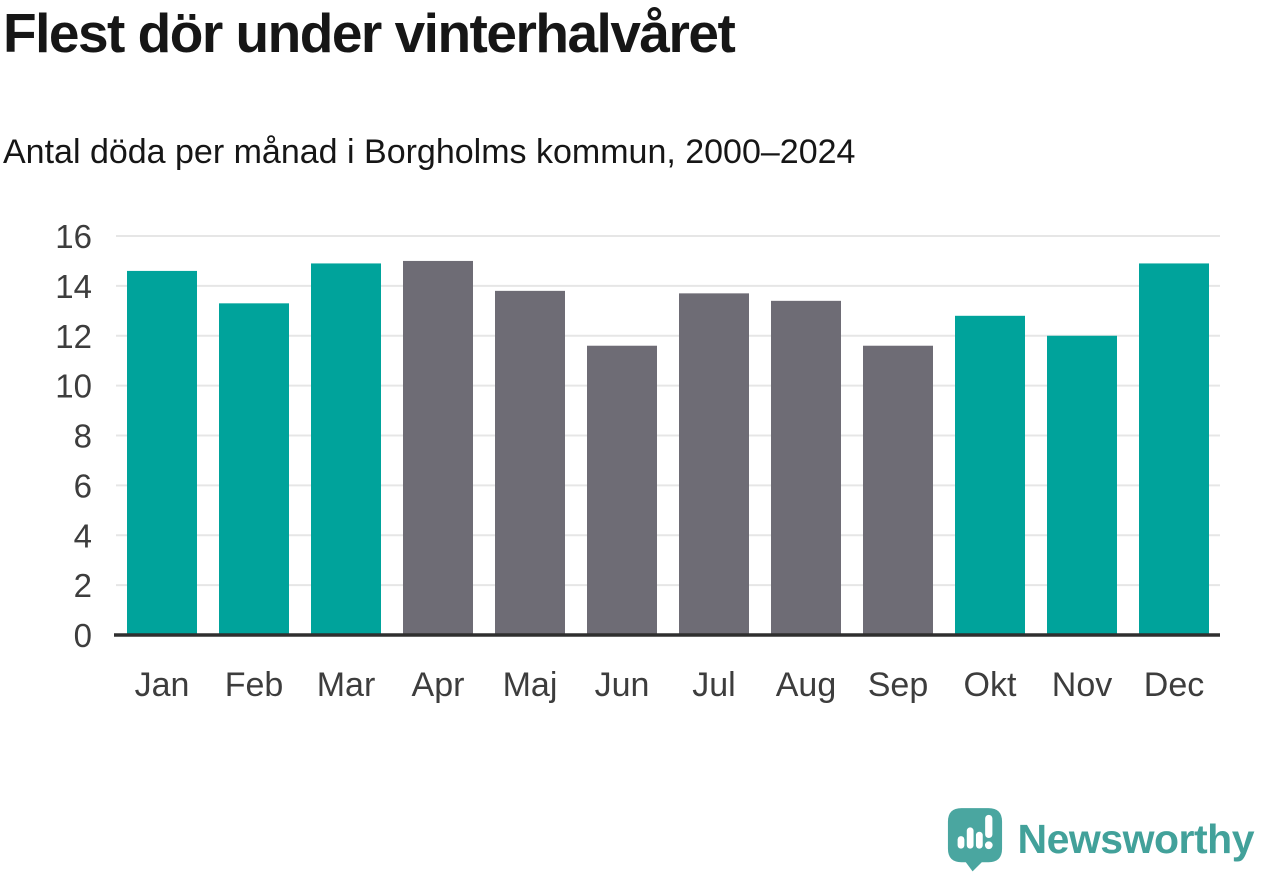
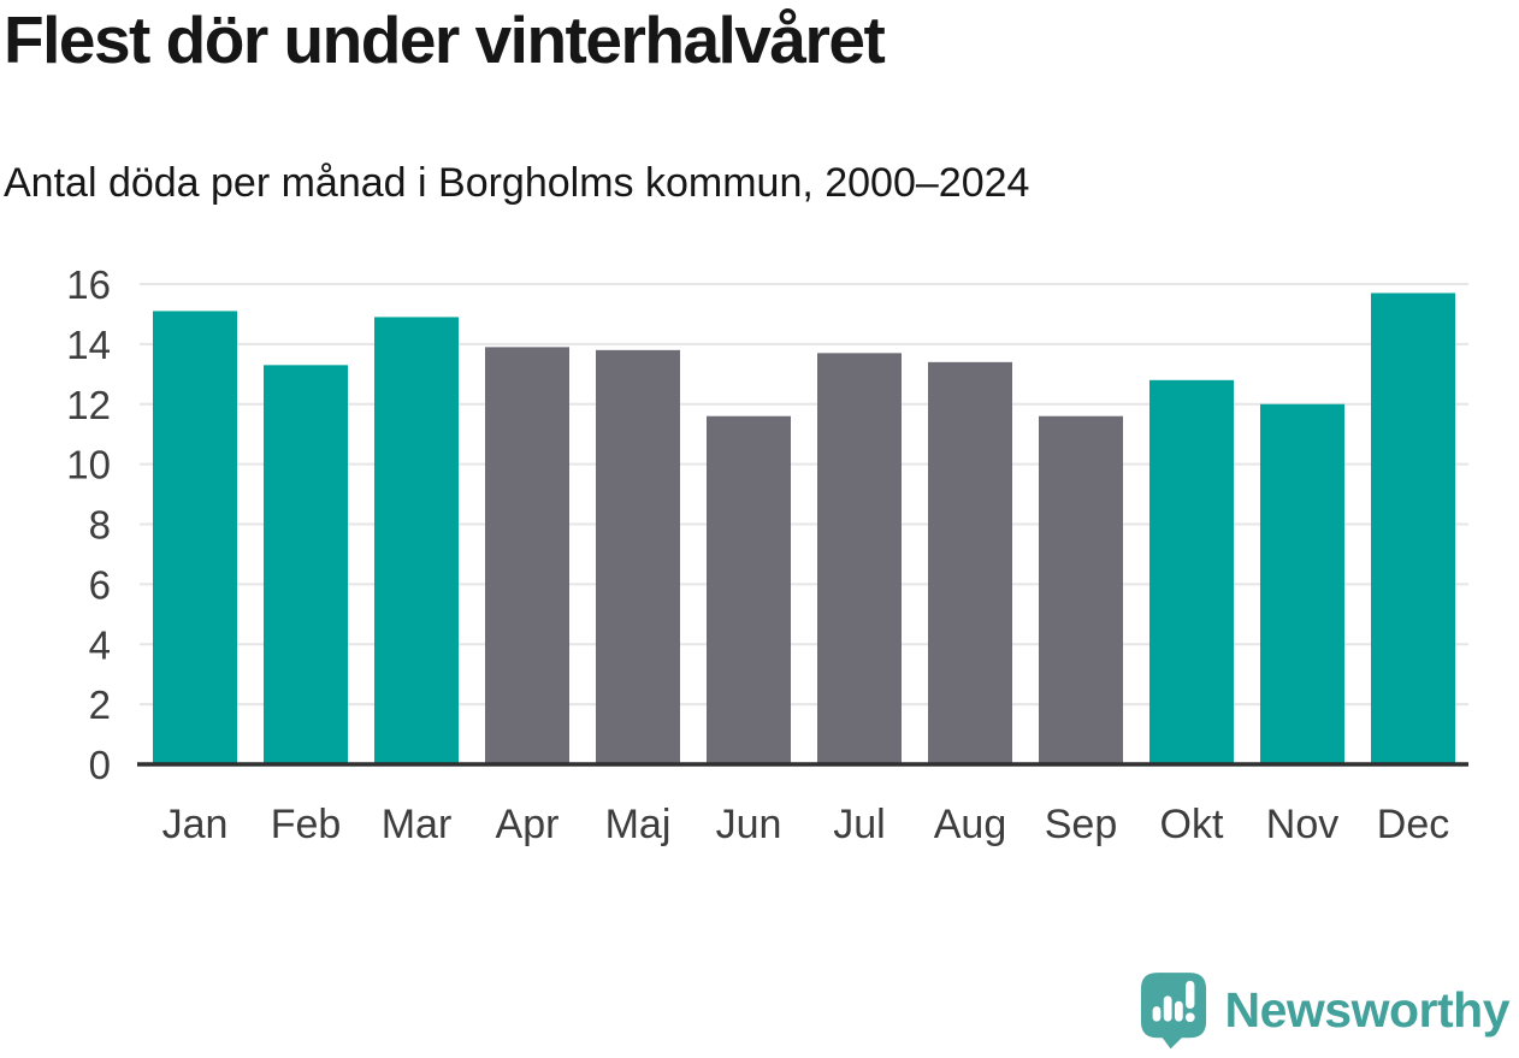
Jan: 14.6 -> 15.1
Apr: 15.0 -> 13.9
Dec: 14.9 -> 15.7
